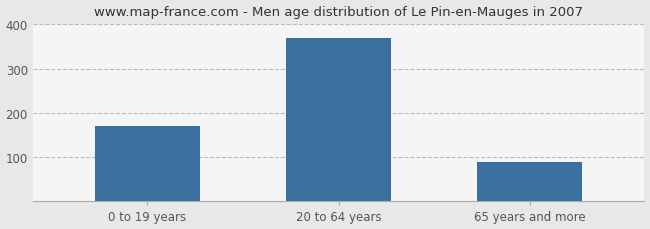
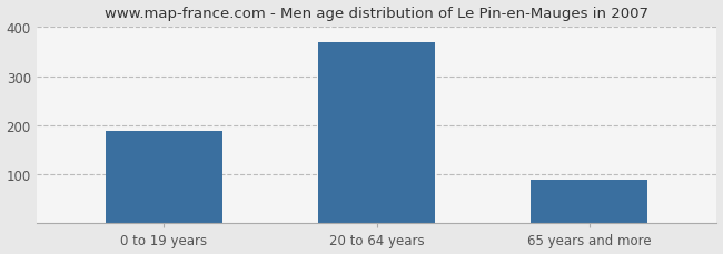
0 to 19 years: 170 -> 188
